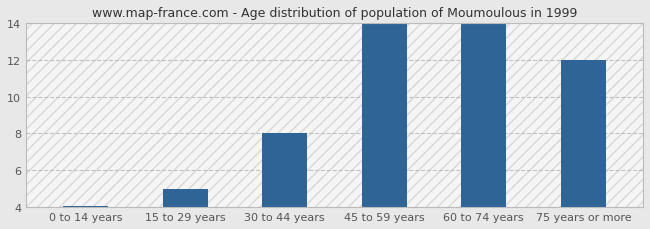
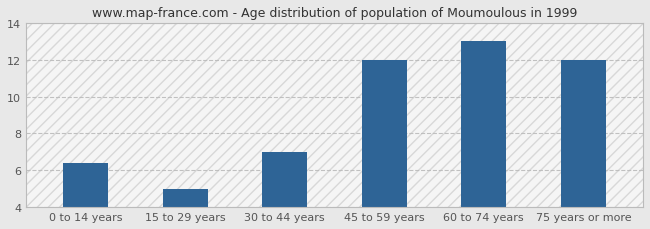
0 to 14 years: 4.0 -> 6.4
30 to 44 years: 8.0 -> 7.0
45 to 59 years: 14.0 -> 12.0
60 to 74 years: 14.0 -> 13.0
